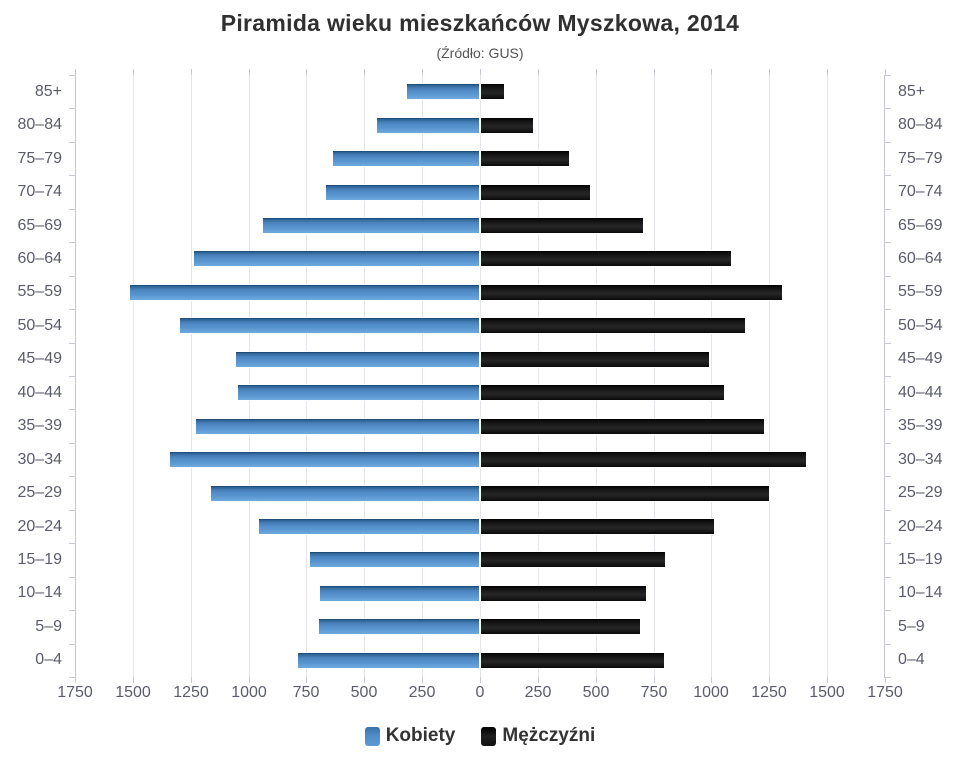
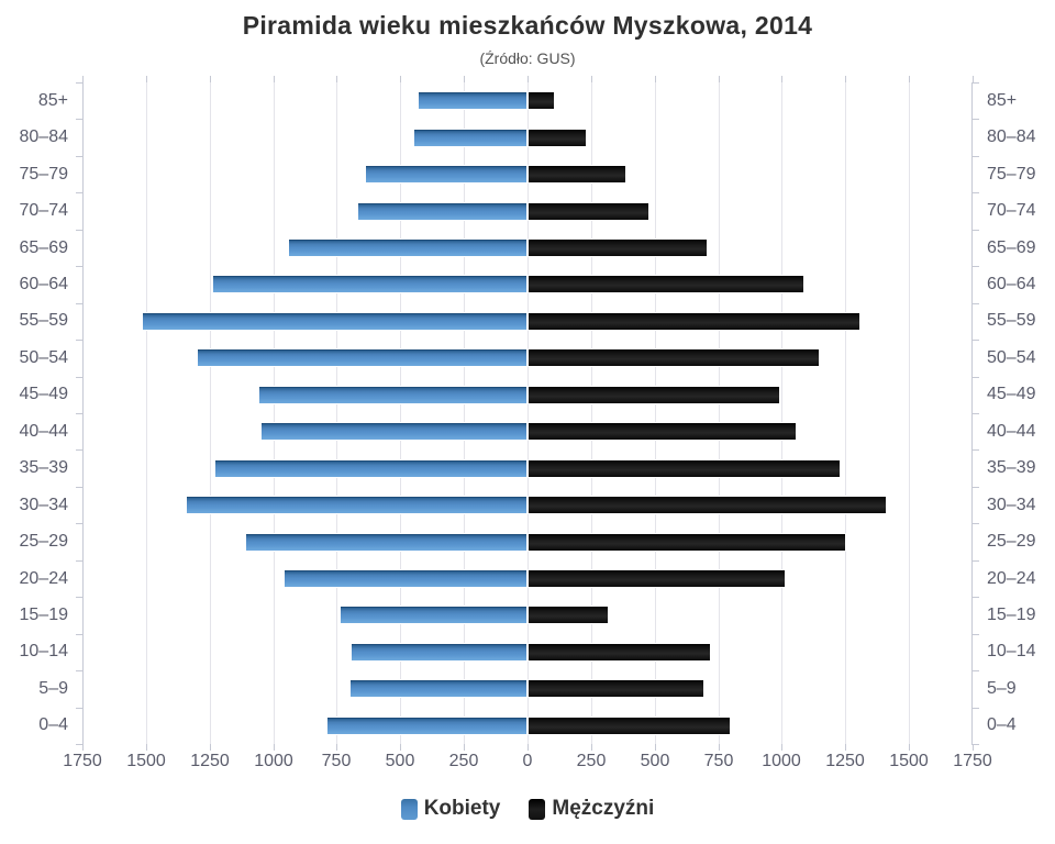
Kobiety/85+: 320 -> 430
Kobiety/25–29: 1160 -> 1110
Mężczyźni/15–19: 800 -> 320
